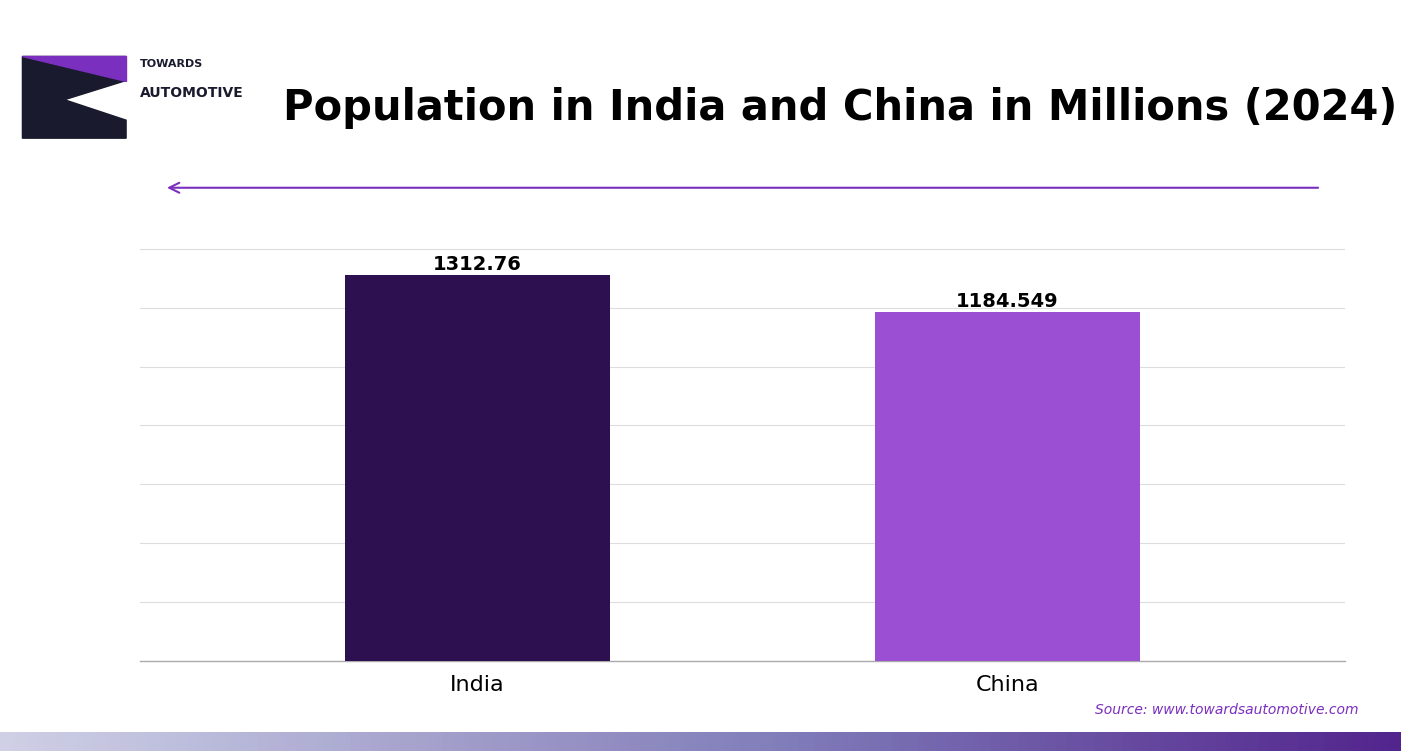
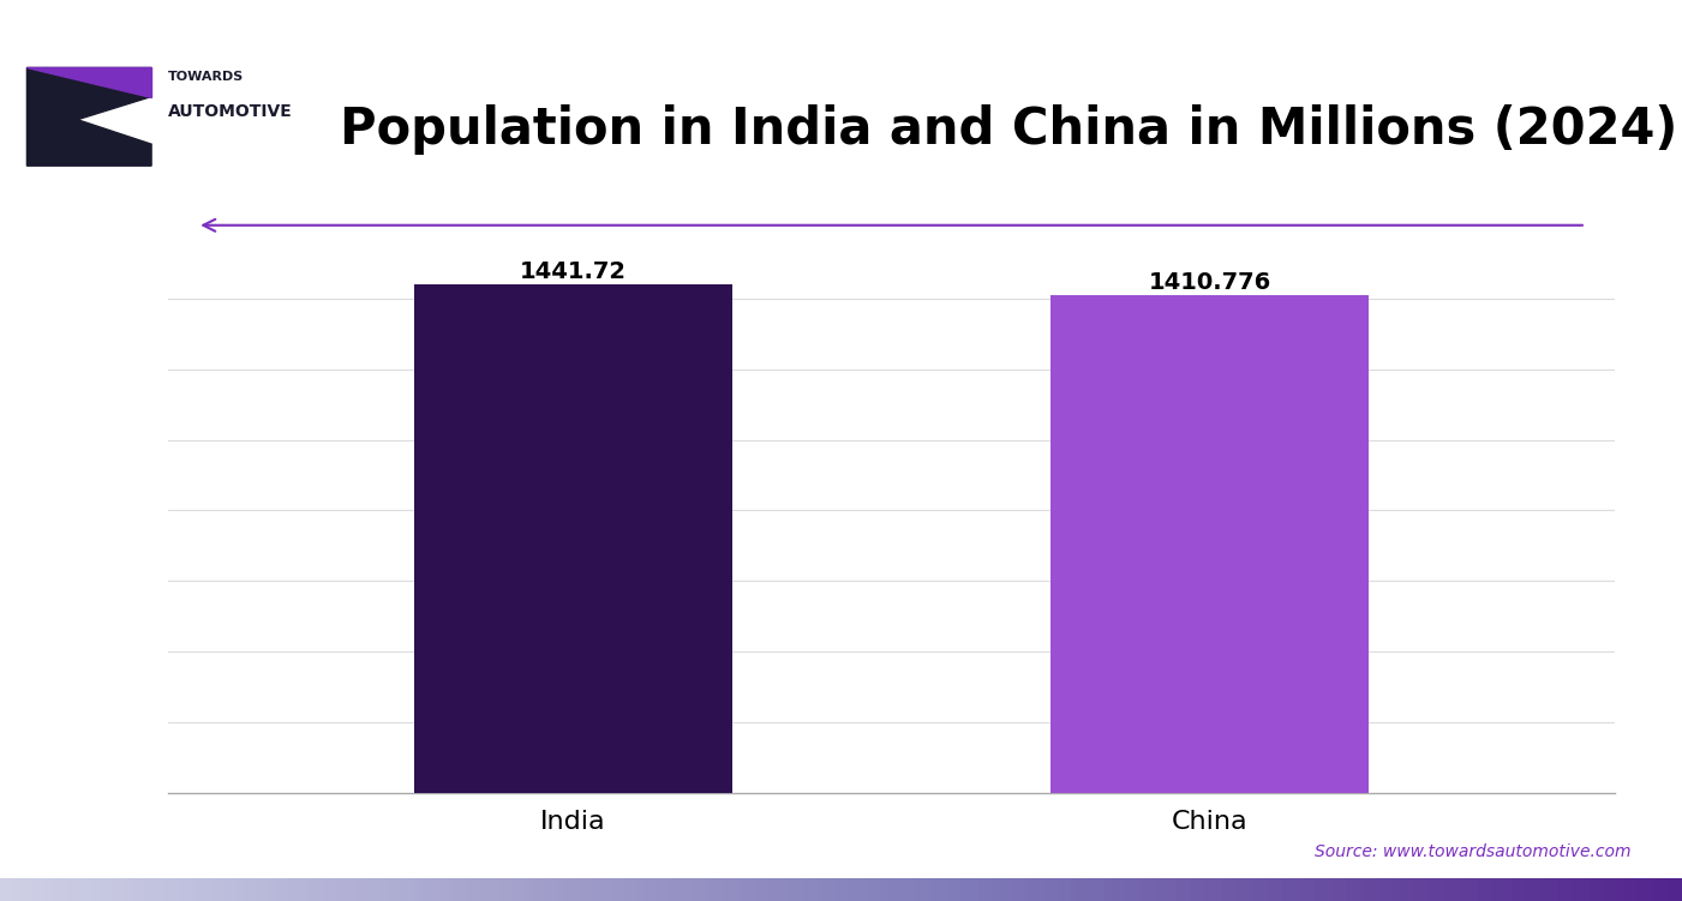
India: 1312.76 -> 1441.72
China: 1184.549 -> 1410.776
